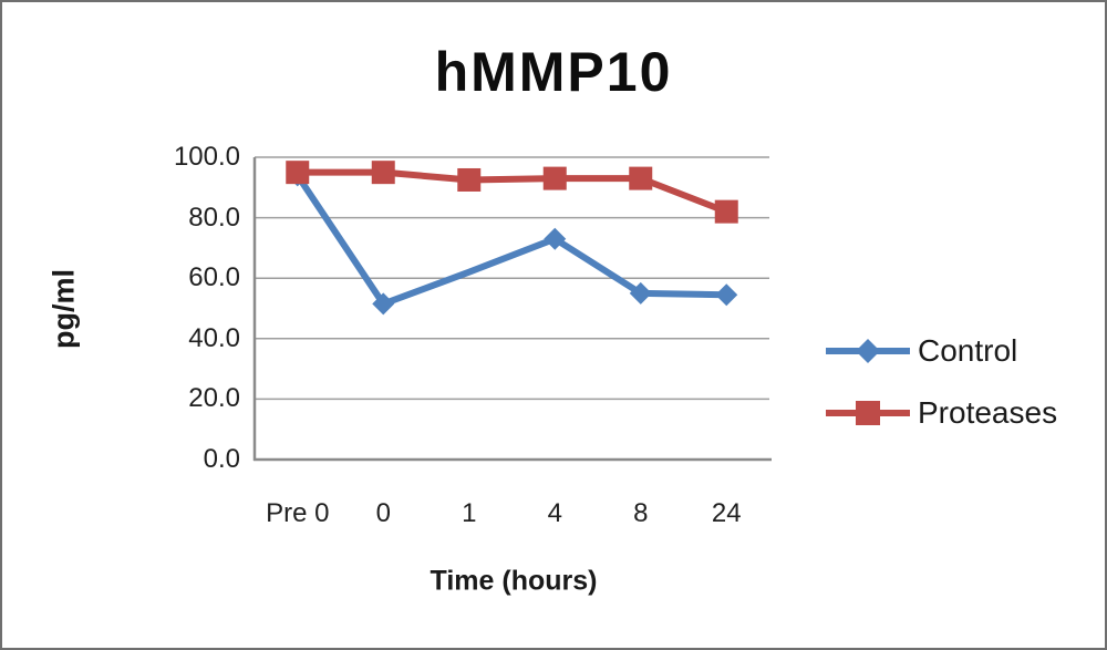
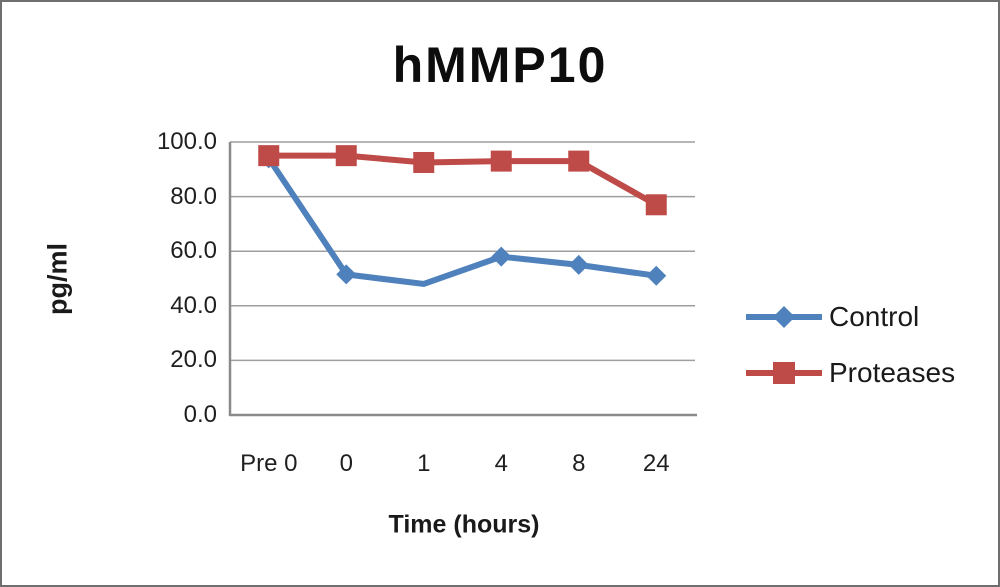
Control/1: 62 -> 48
Control/4: 73 -> 58
Control/24: 54 -> 51
Proteases/24: 82 -> 77
